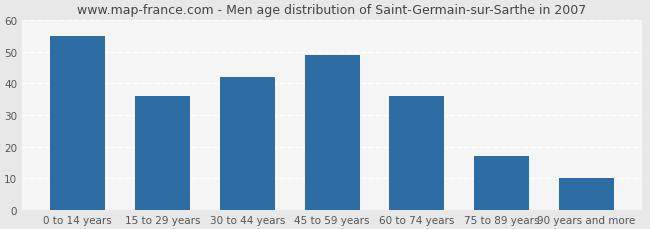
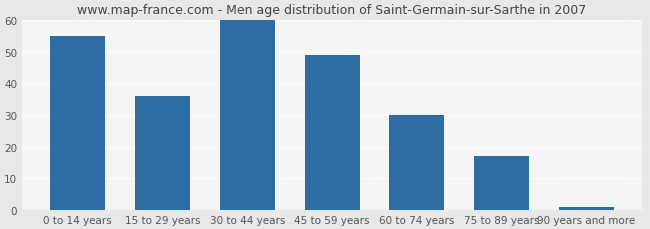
30 to 44 years: 42 -> 60
60 to 74 years: 36 -> 30
90 years and more: 10 -> 1
